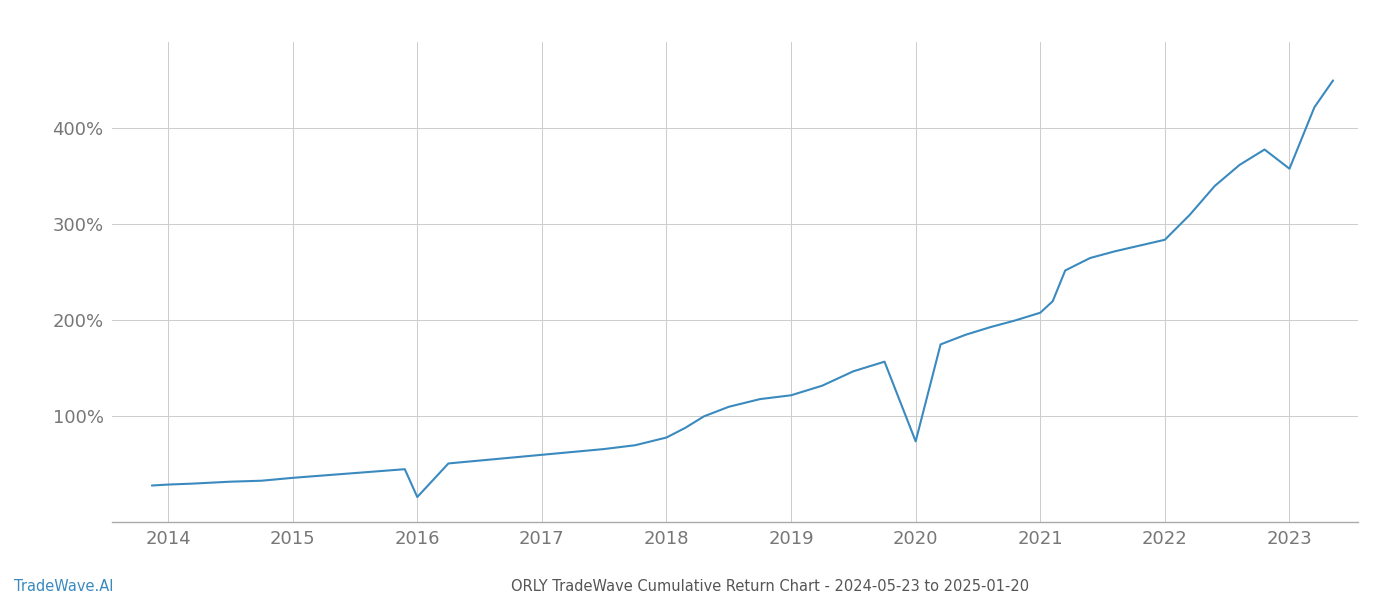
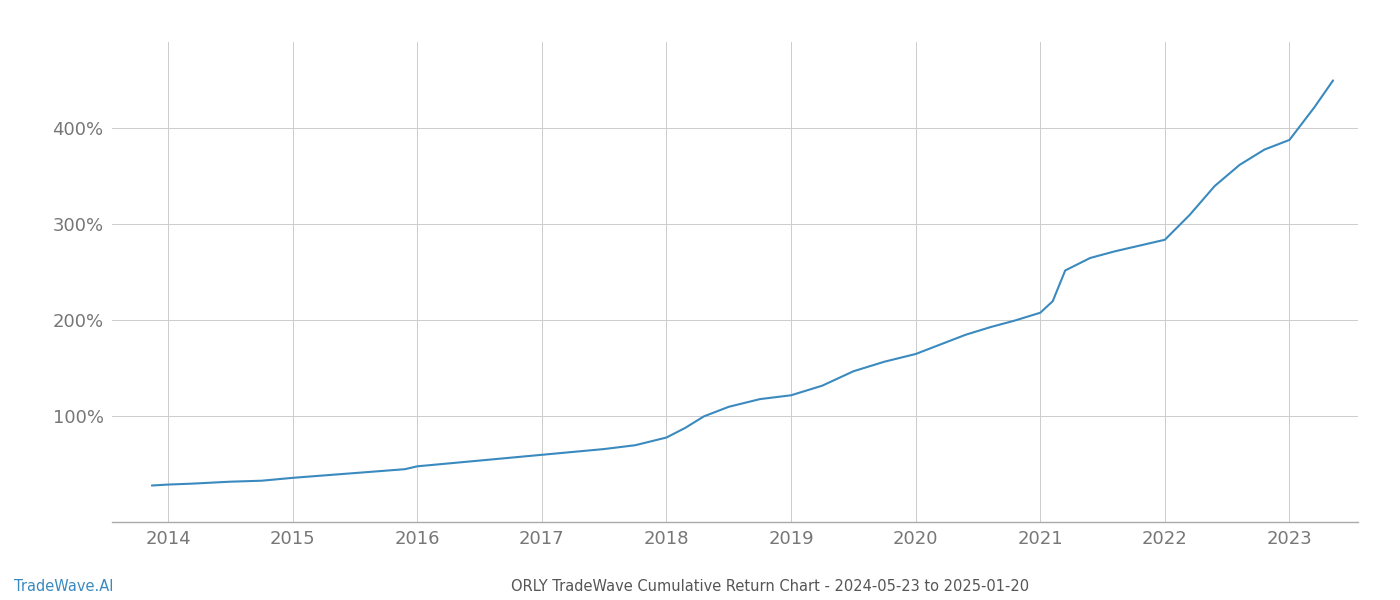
2016: 16% -> 48%
2020: 74% -> 165%
2023: 358% -> 388%
